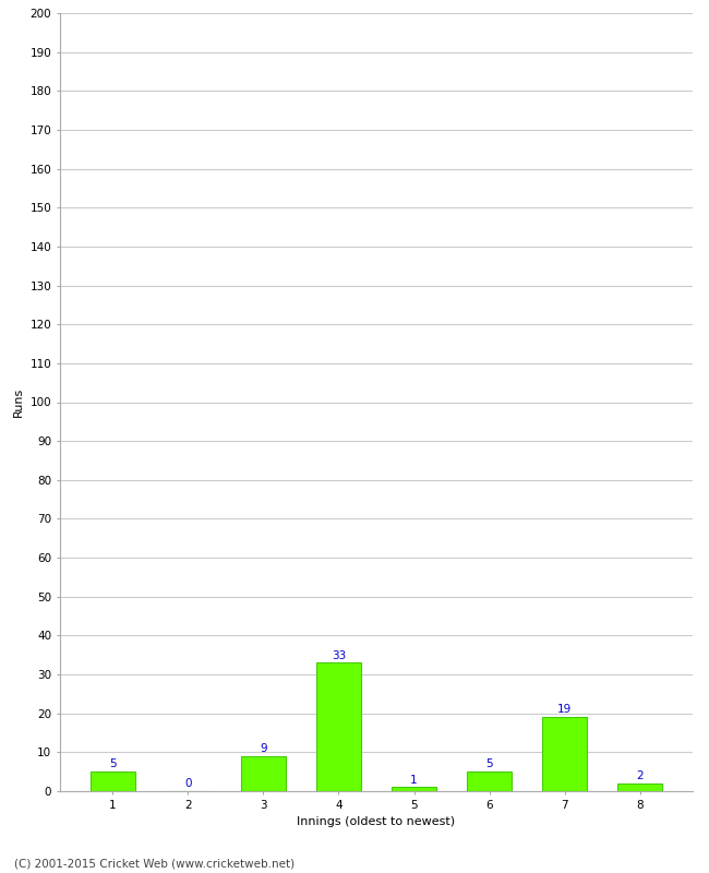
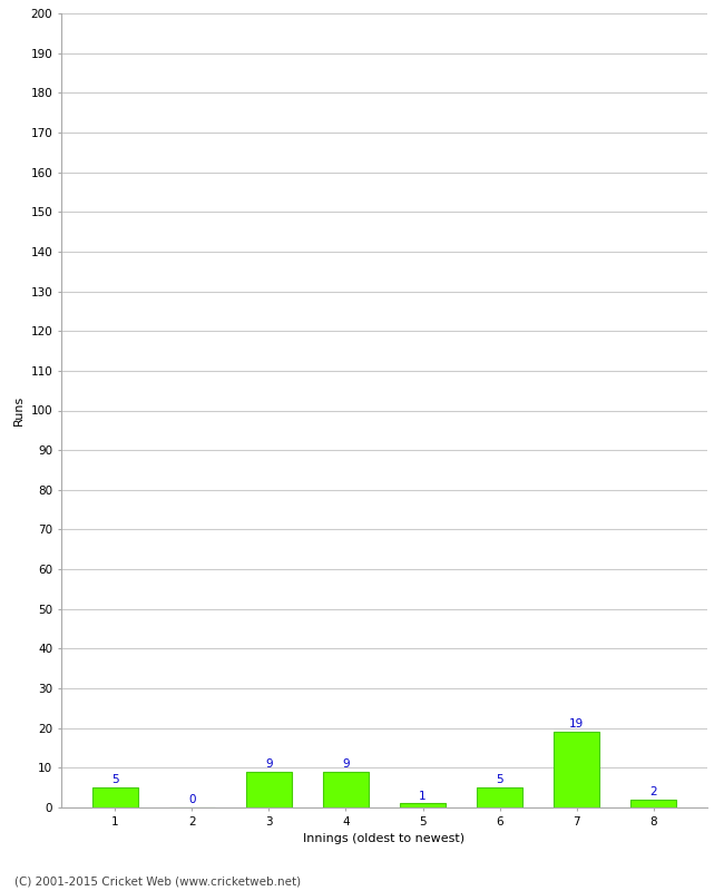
4: 33 -> 9
